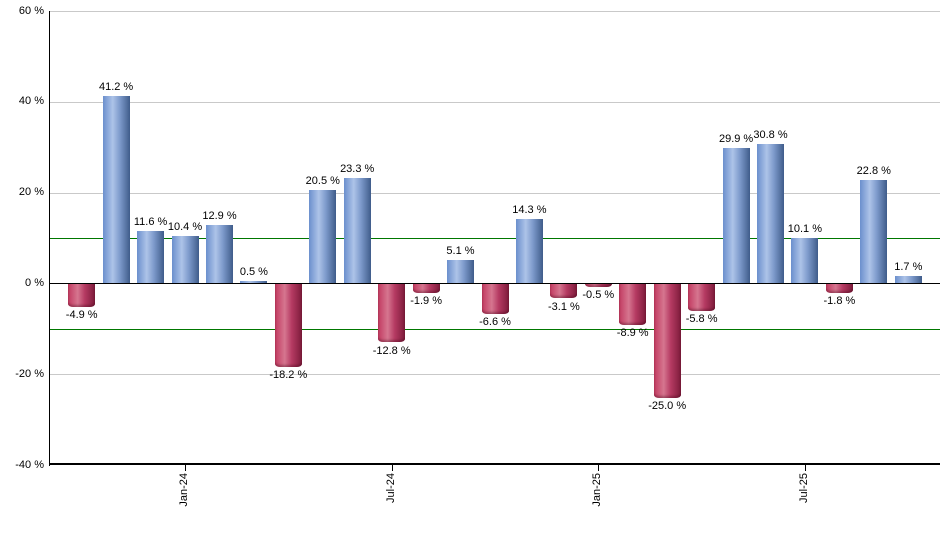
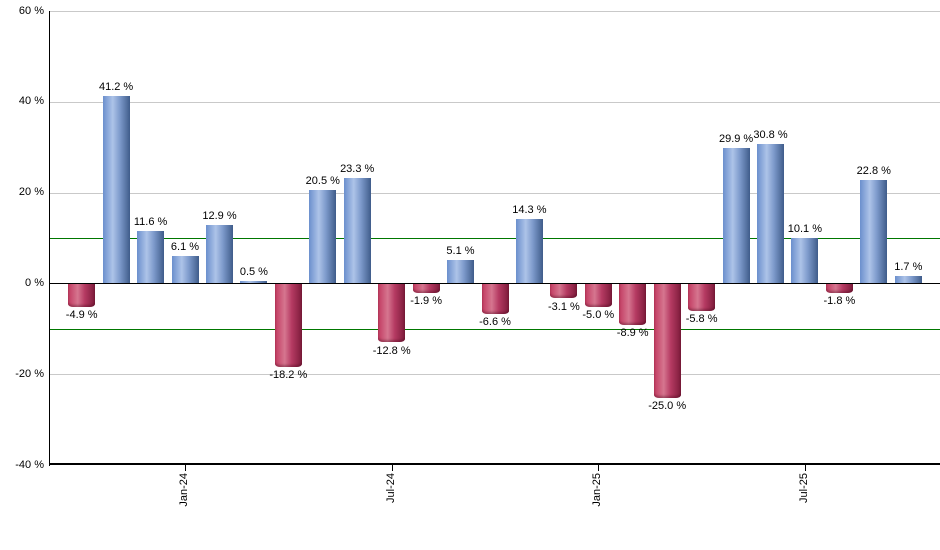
Jan-24: 10.4 -> 6.1
Jan-25: -0.5 -> -5.0
